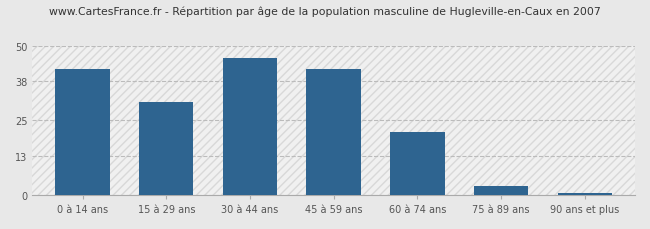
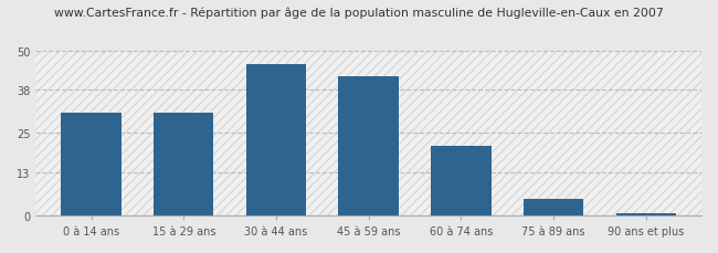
0 à 14 ans: 42.0 -> 31.0
75 à 89 ans: 3.0 -> 5.0
